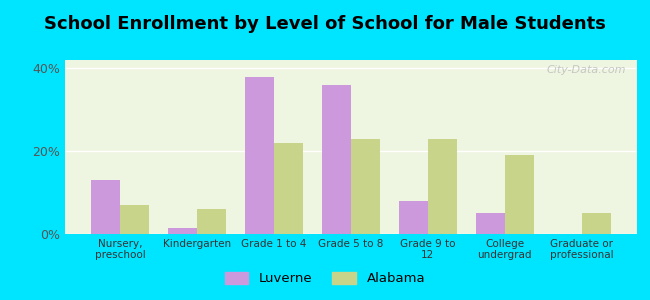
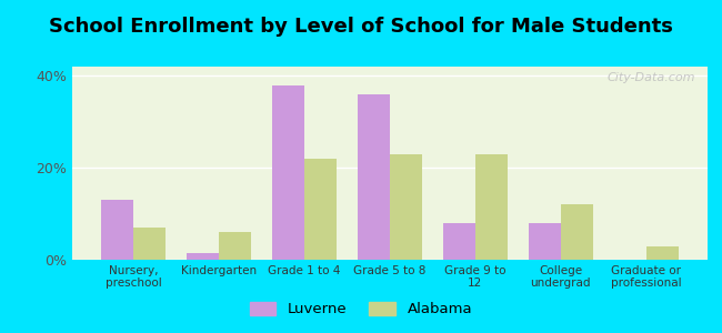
Luverne/College undergrad: 5.0% -> 8.0%
Alabama/College undergrad: 19% -> 12%
Alabama/Graduate or professional: 5% -> 3%
